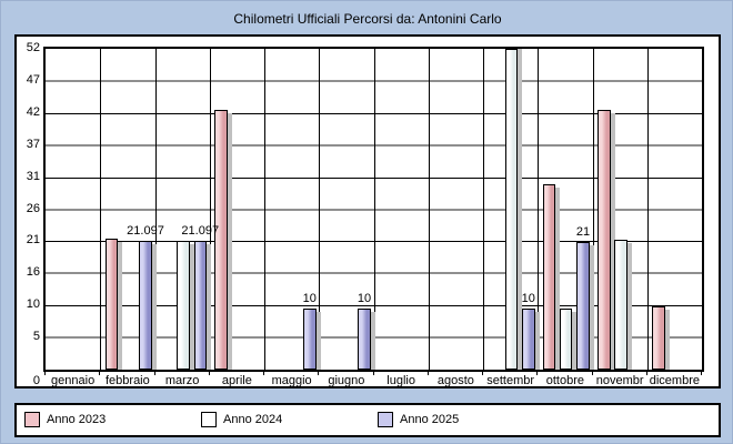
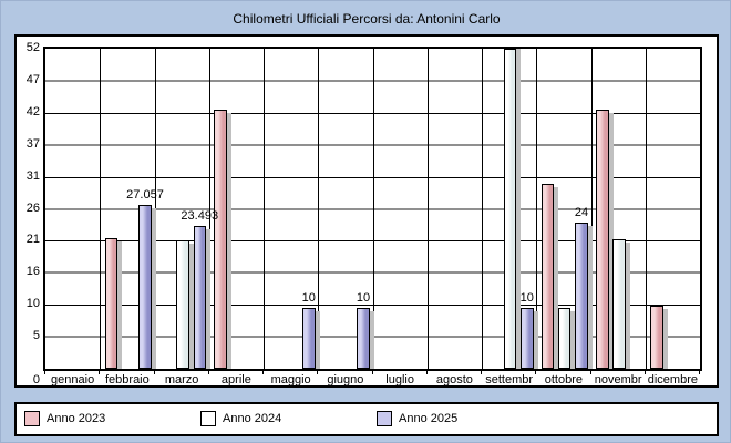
Anno 2025/febbraio: 21.097 -> 27.057
Anno 2025/marzo: 21.097 -> 23.493
Anno 2025/ottobre: 21 -> 24
